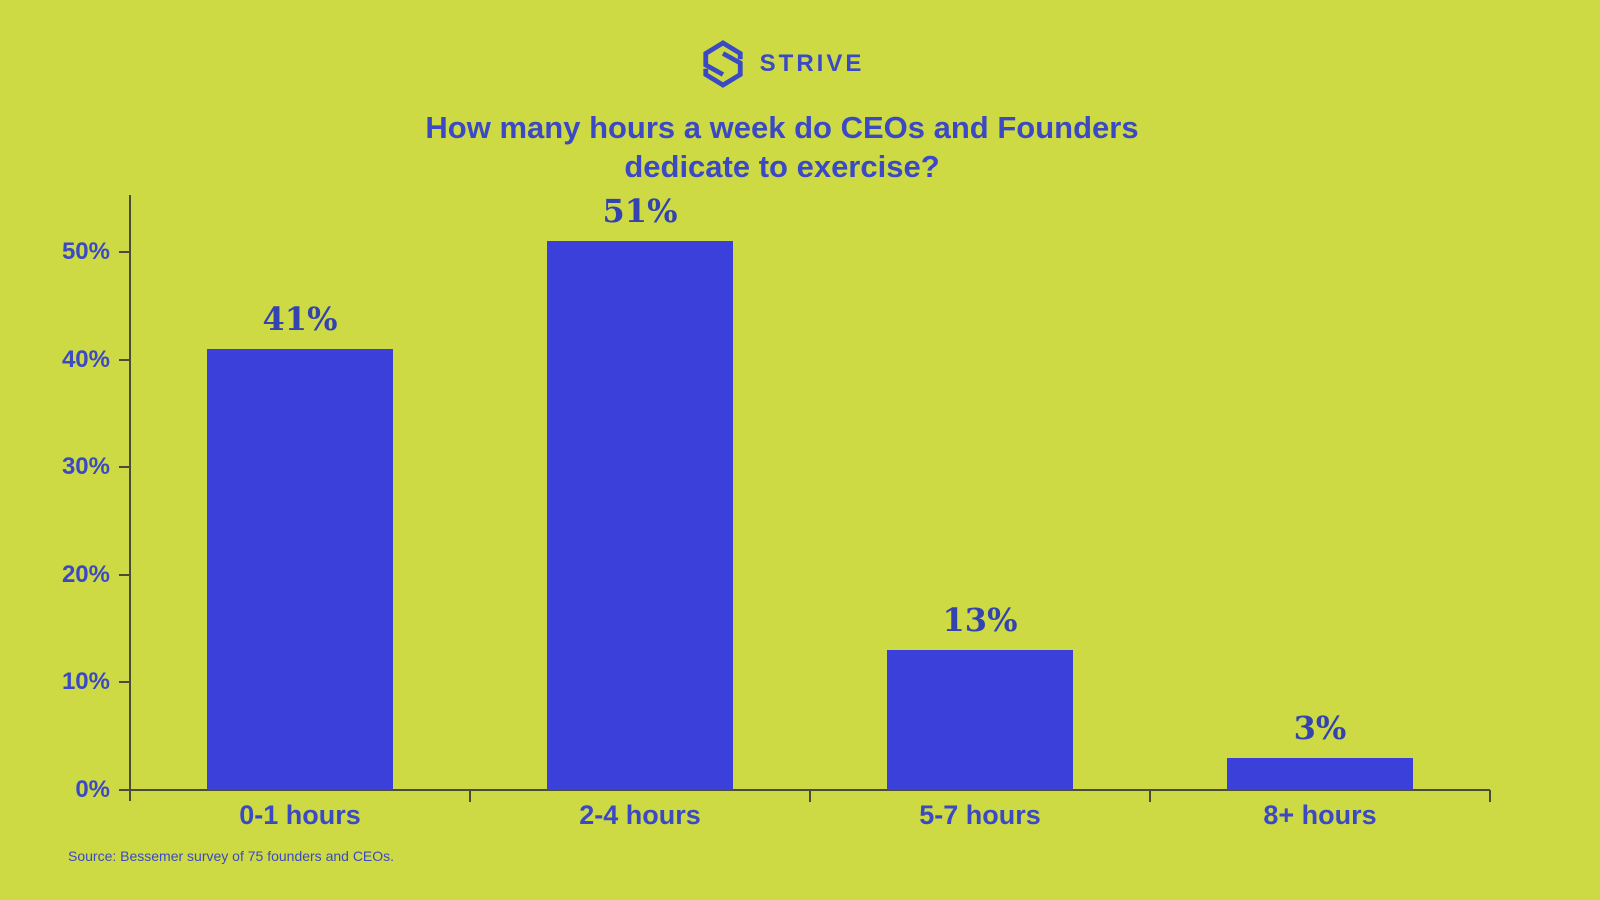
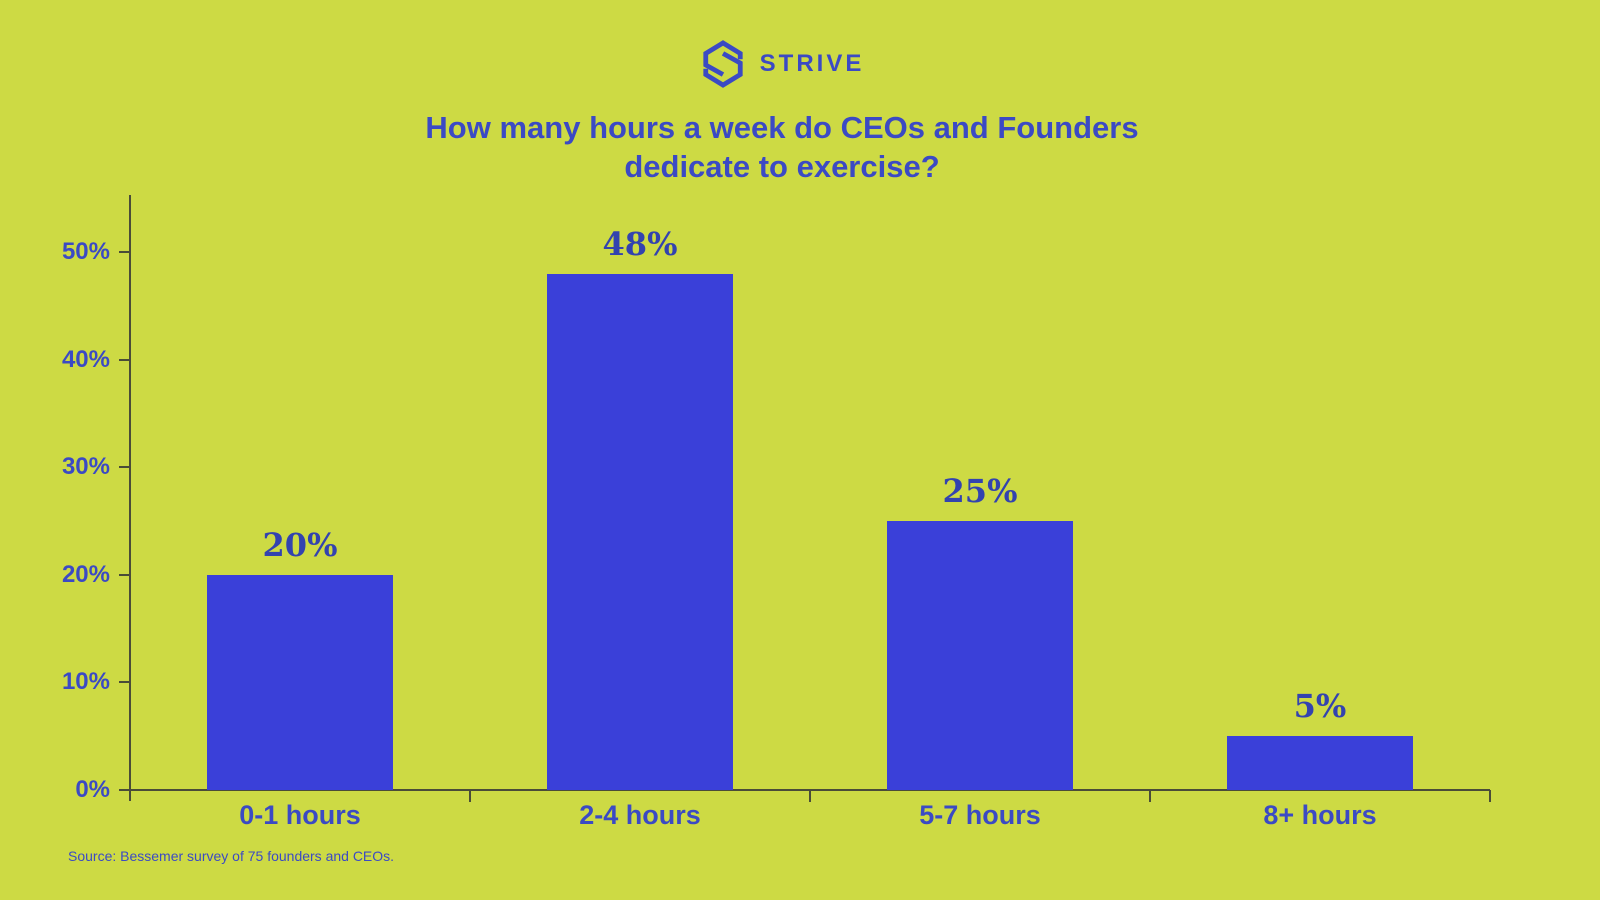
0-1 hours: 41% -> 20%
2-4 hours: 51% -> 48%
5-7 hours: 13% -> 25%
8+ hours: 3% -> 5%
